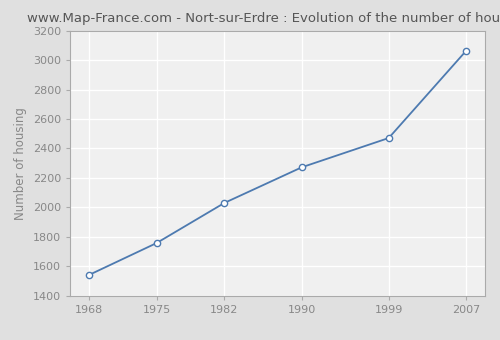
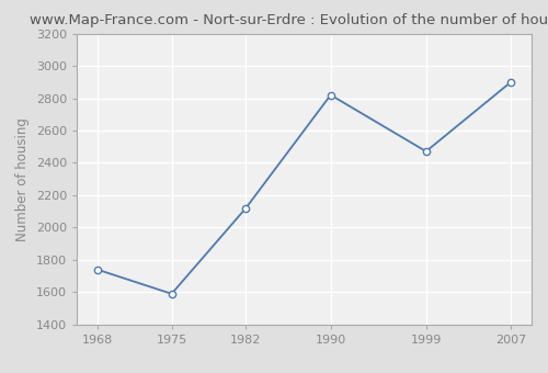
1968: 1540 -> 1740
1975: 1760 -> 1590
1982: 2030 -> 2120
1990: 2270 -> 2820
2007: 3060 -> 2900
